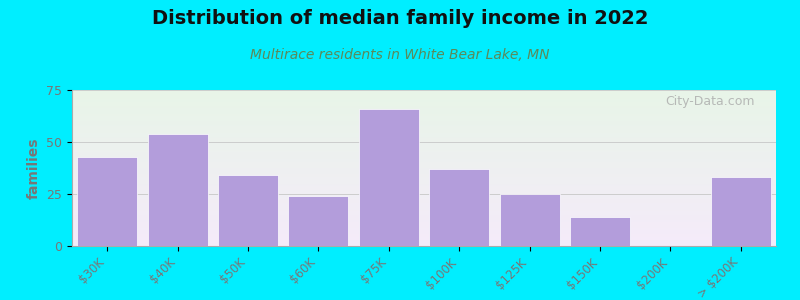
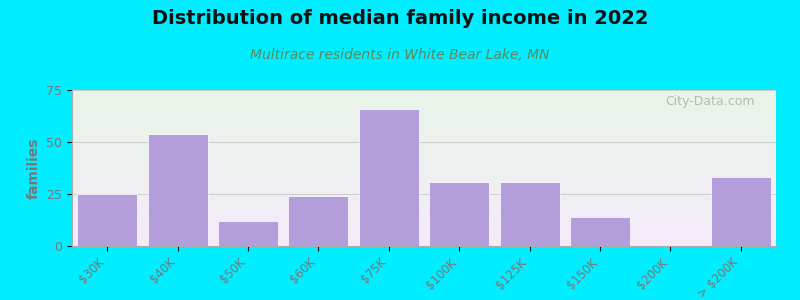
$30K: 43 -> 25
$50K: 34 -> 12
$100K: 37 -> 31
$125K: 25 -> 31
